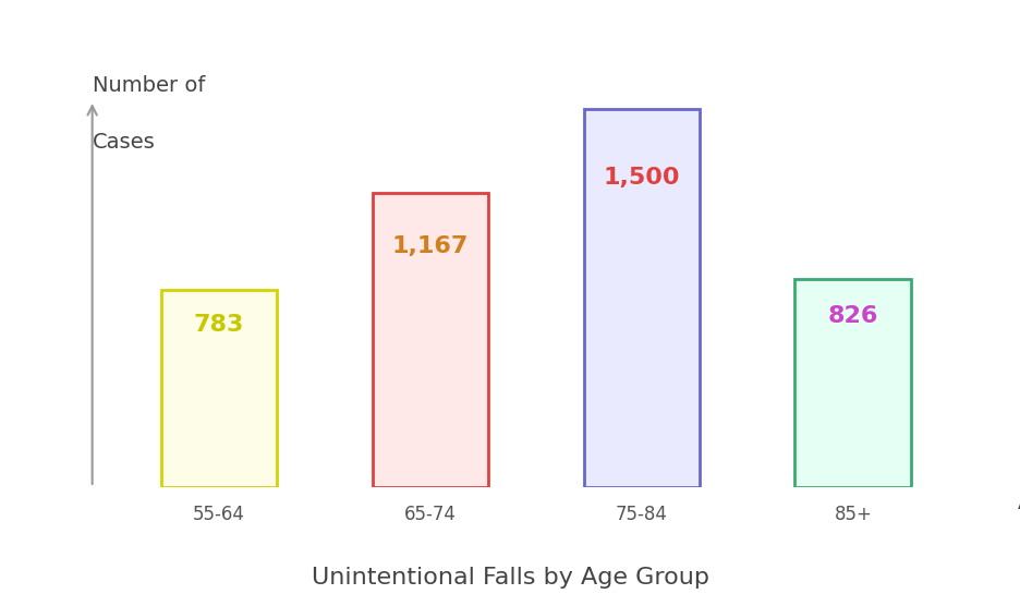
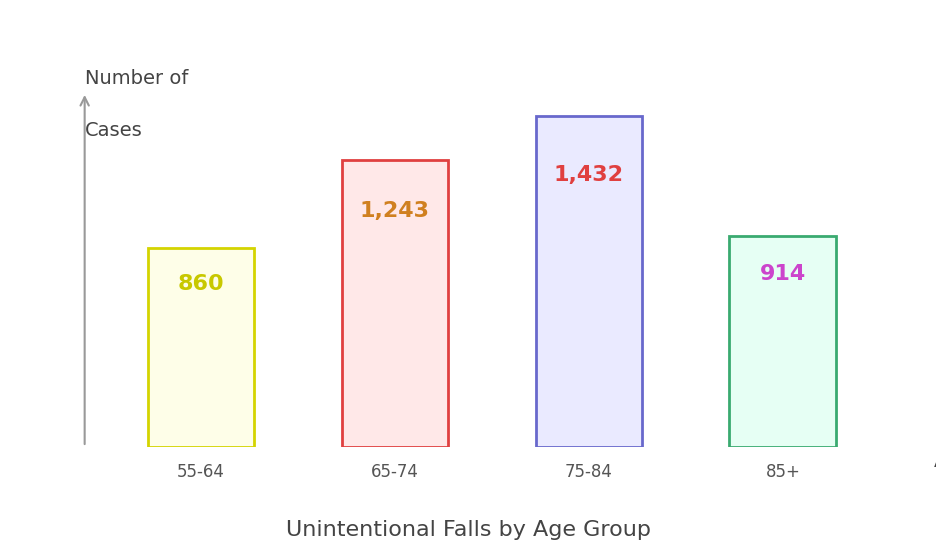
55-64: 783 -> 860
65-74: 1,167 -> 1,243
75-84: 1,500 -> 1,432
85+: 826 -> 914
